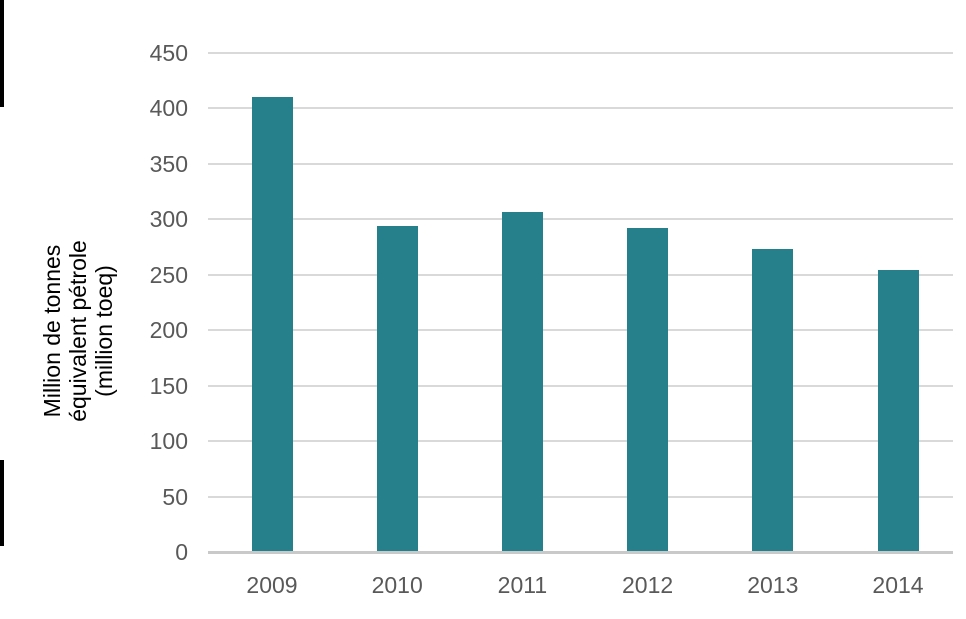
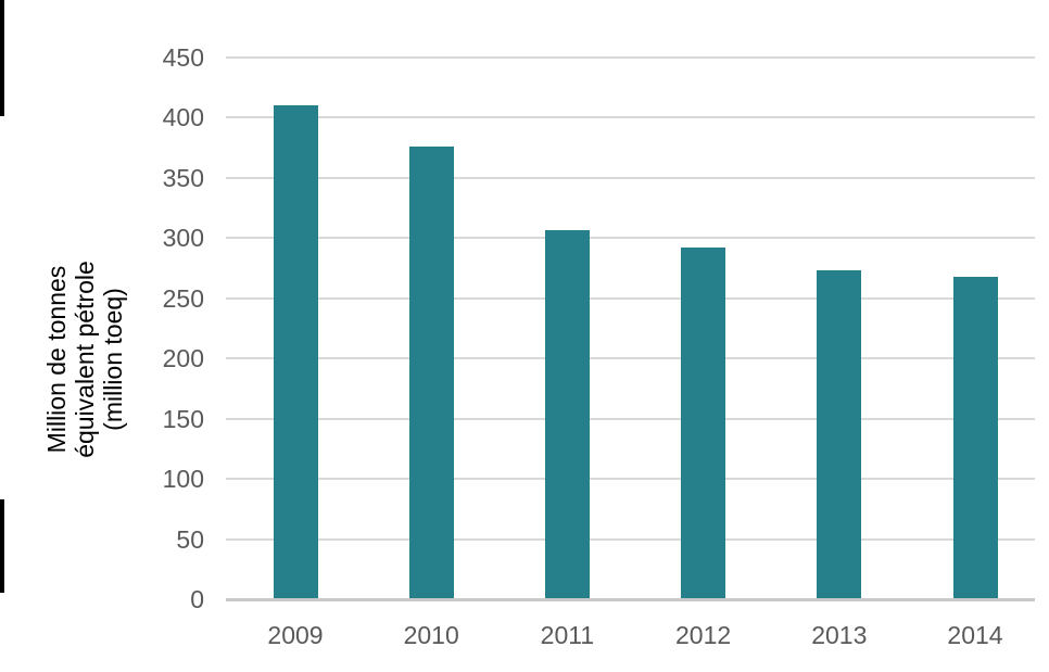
2010: 294 -> 376
2014: 254 -> 268
